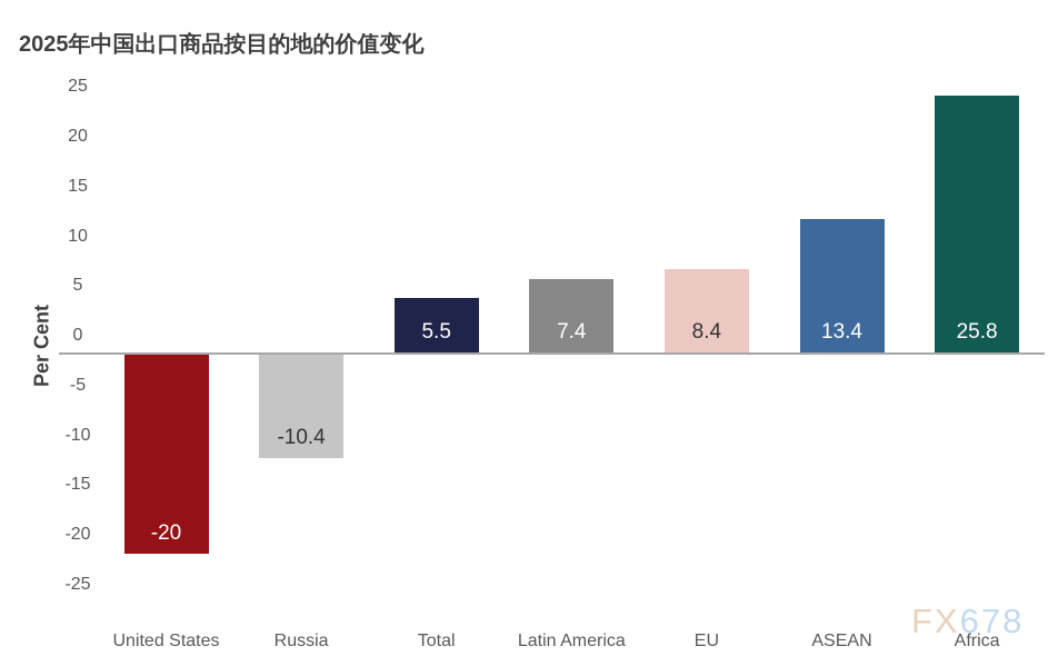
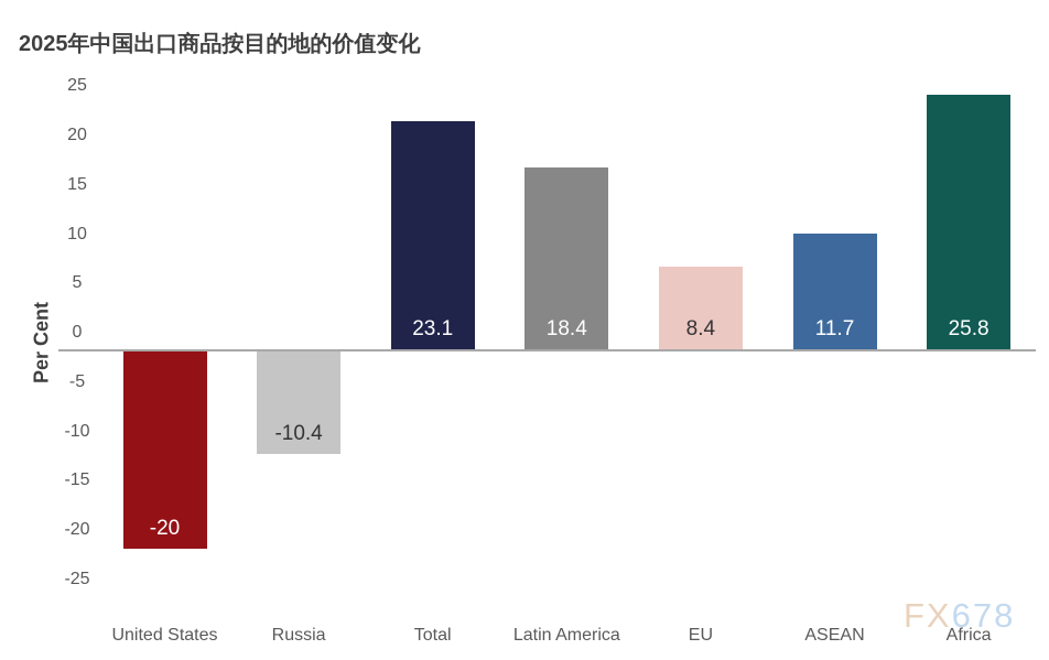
Total: 5.5 -> 23.1
Latin America: 7.4 -> 18.4
ASEAN: 13.4 -> 11.7
